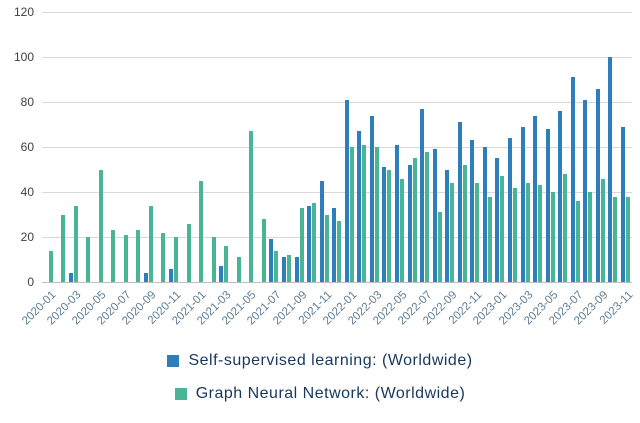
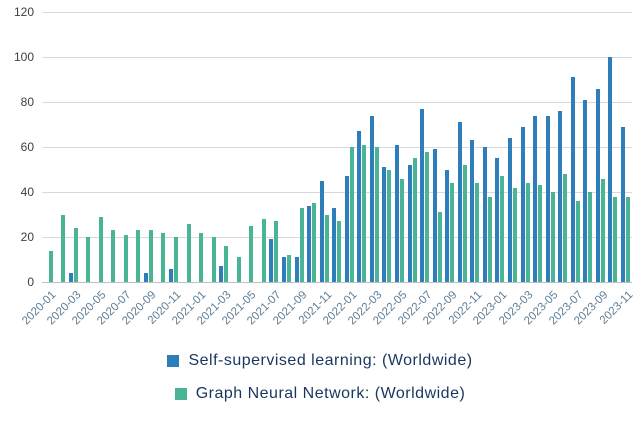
Graph Neural Network: (Worldwide)/2020-03: 34 -> 24
Graph Neural Network: (Worldwide)/2020-05: 50 -> 29
Graph Neural Network: (Worldwide)/2020-09: 34 -> 23
Graph Neural Network: (Worldwide)/2021-01: 45 -> 22
Graph Neural Network: (Worldwide)/2021-05: 67 -> 25
Graph Neural Network: (Worldwide)/2021-07: 14 -> 27
Self-supervised learning: (Worldwide)/2022-01: 81 -> 47
Self-supervised learning: (Worldwide)/2023-05: 68 -> 74
